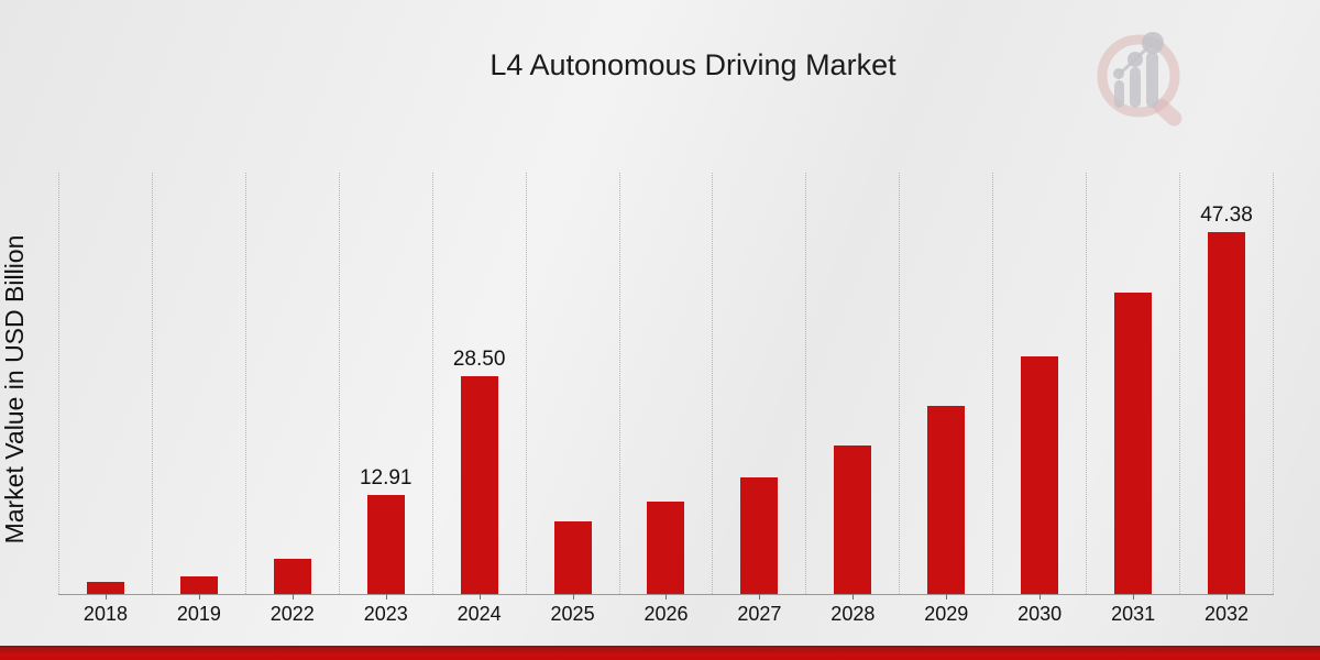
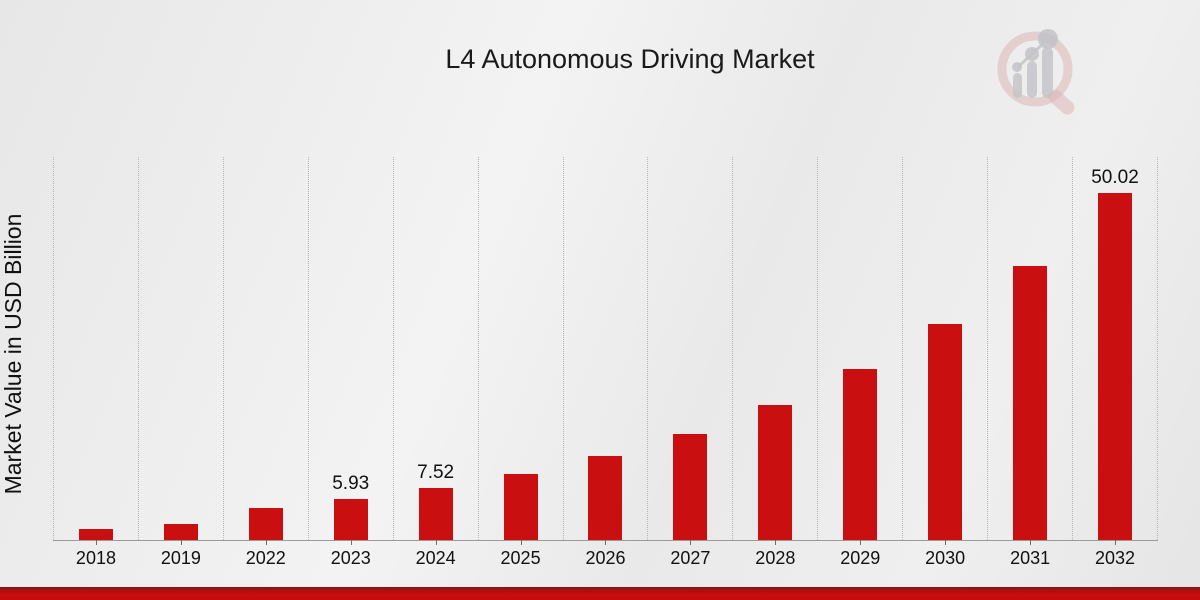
2023: 12.91 -> 5.93
2024: 28.50 -> 7.52
2032: 47.38 -> 50.02
